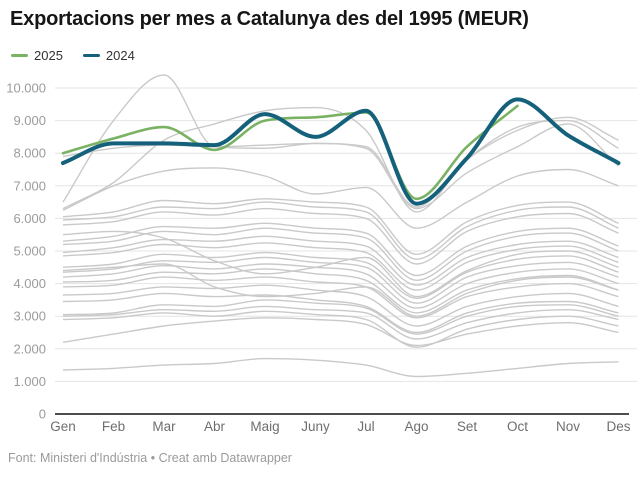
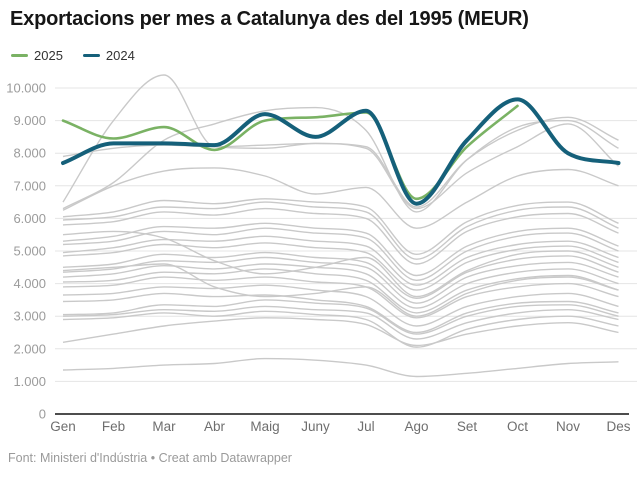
2025/Gen: 8000 -> 9000
2024/Set: 7800 -> 8400
2024/Nov: 8600 -> 8000
